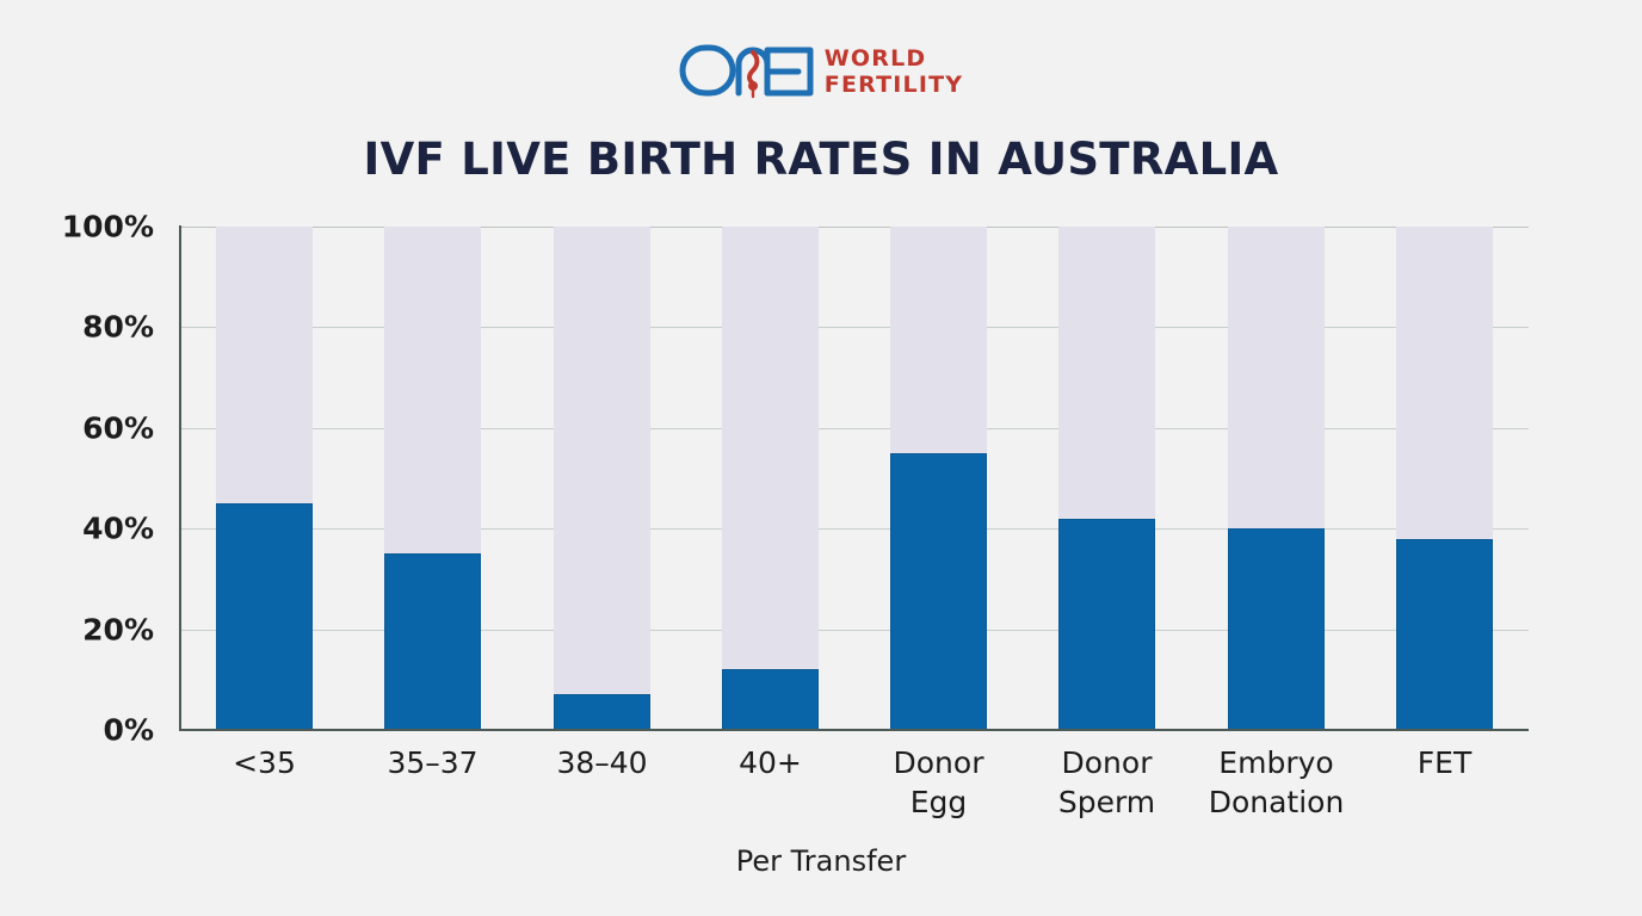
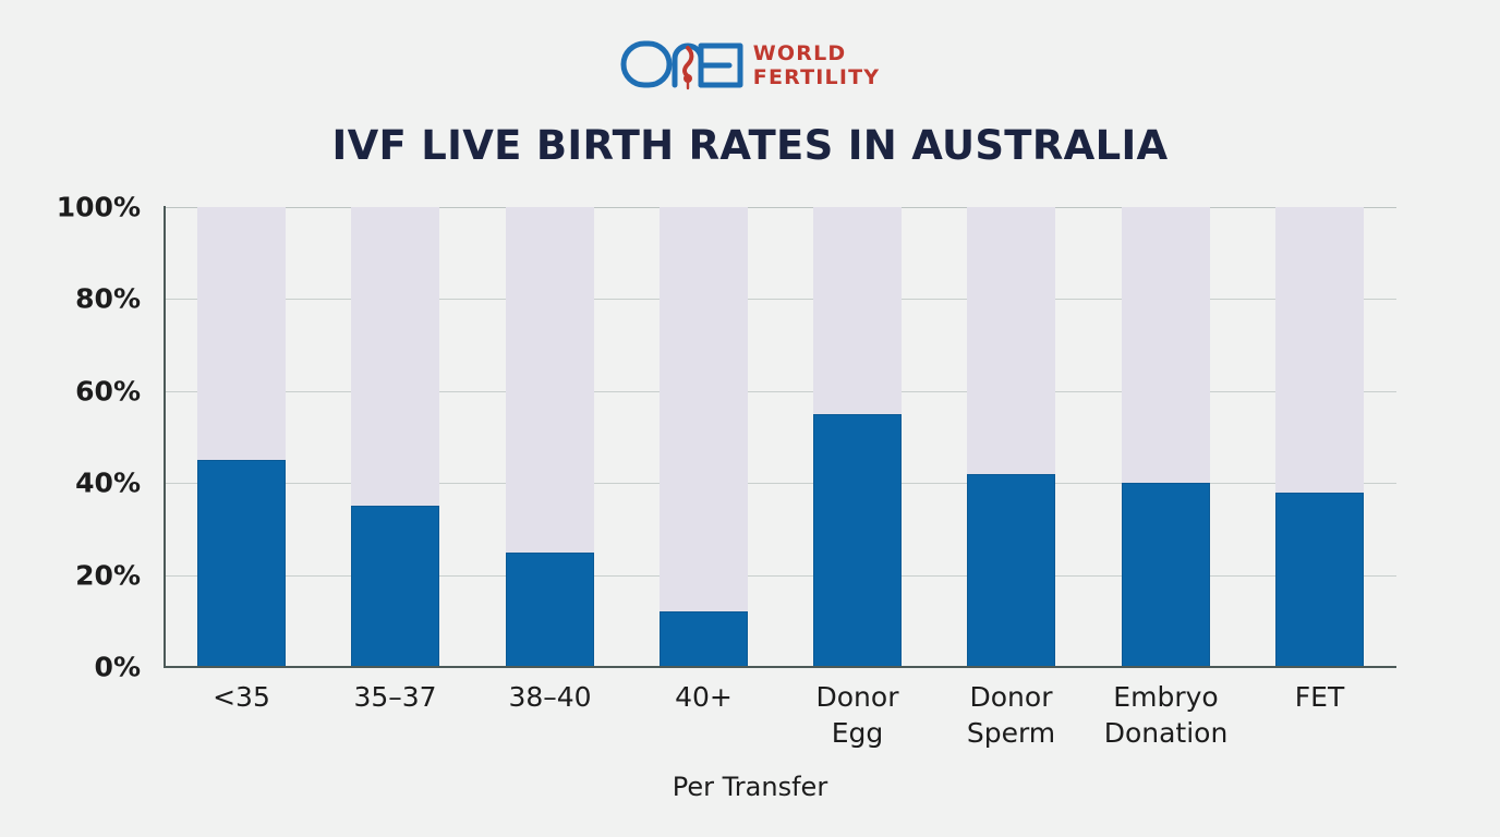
38–40: 7% -> 25%
